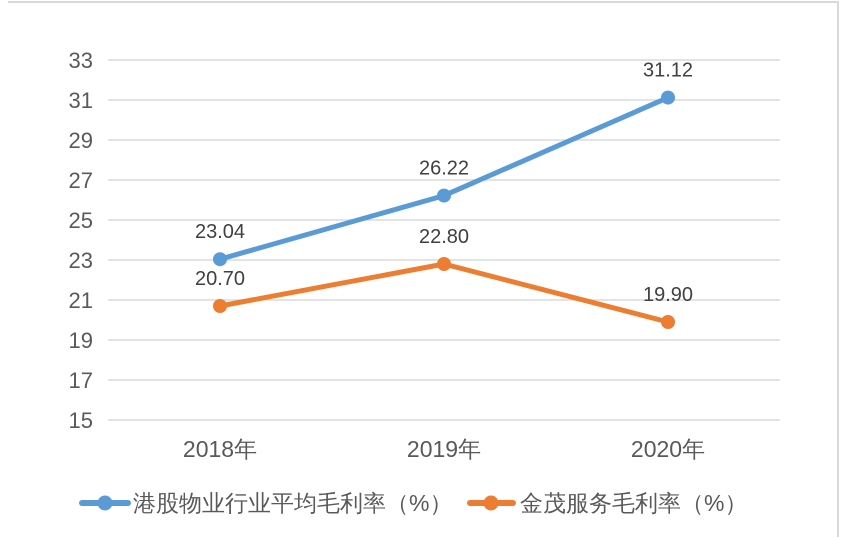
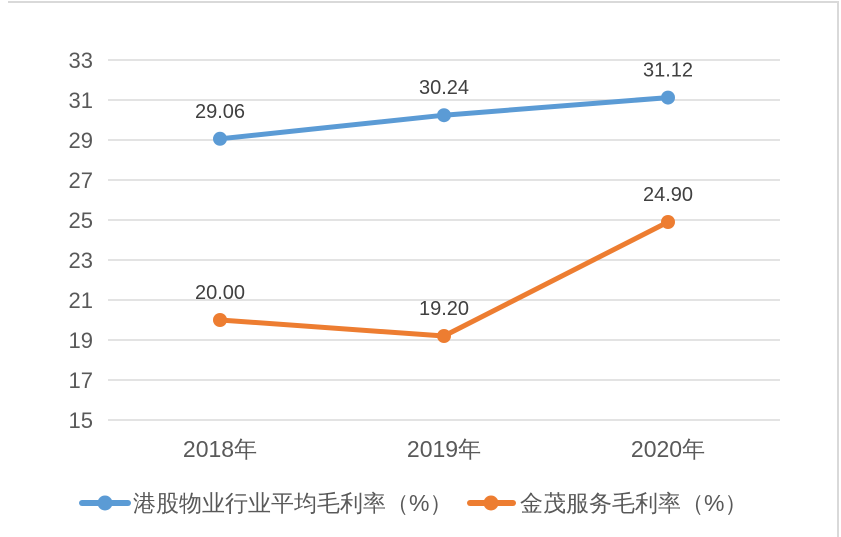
港股物业行业平均毛利率（%）/2018年: 23.04 -> 29.06
金茂服务毛利率（%）/2018年: 20.70 -> 20.00
港股物业行业平均毛利率（%）/2019年: 26.22 -> 30.24
金茂服务毛利率（%）/2019年: 22.80 -> 19.20
金茂服务毛利率（%）/2020年: 19.90 -> 24.90
